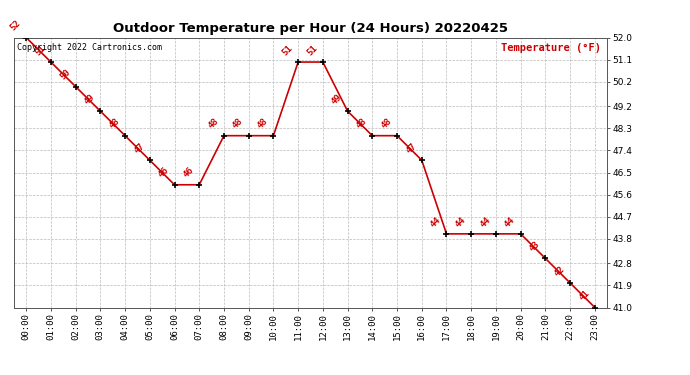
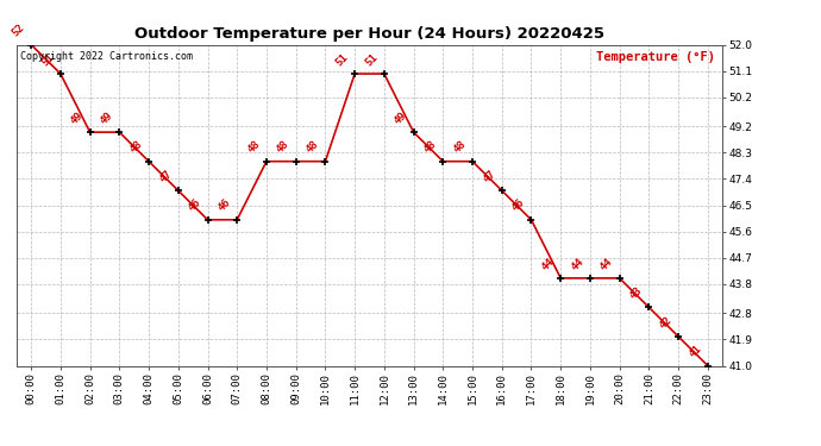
02:00: 50 -> 49
17:00: 44 -> 46
